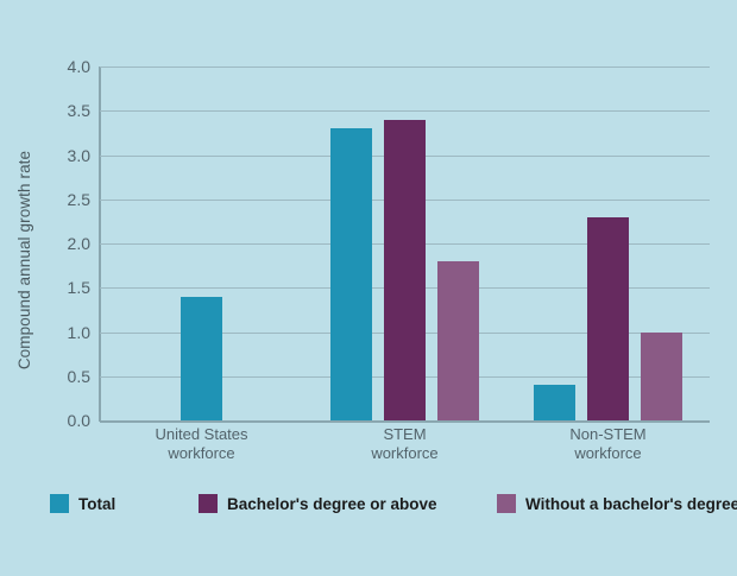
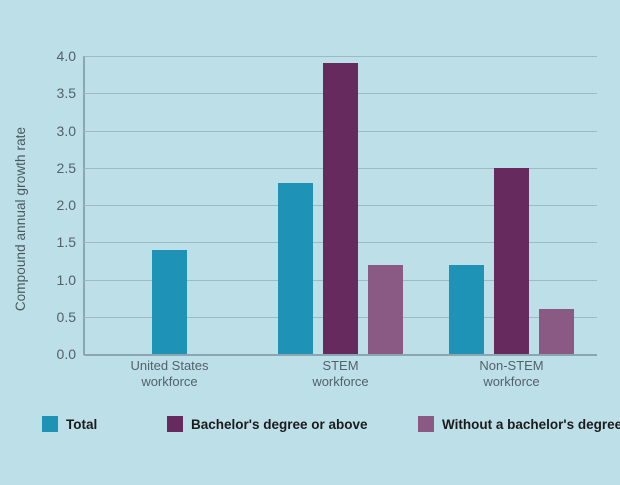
Total/STEM workforce: 3.3 -> 2.3
Bachelor's degree or above/STEM workforce: 3.4 -> 3.9
Without a bachelor's degree/STEM workforce: 1.8 -> 1.2
Total/Non-STEM workforce: 0.4 -> 1.2
Bachelor's degree or above/Non-STEM workforce: 2.3 -> 2.5
Without a bachelor's degree/Non-STEM workforce: 1.0 -> 0.6
